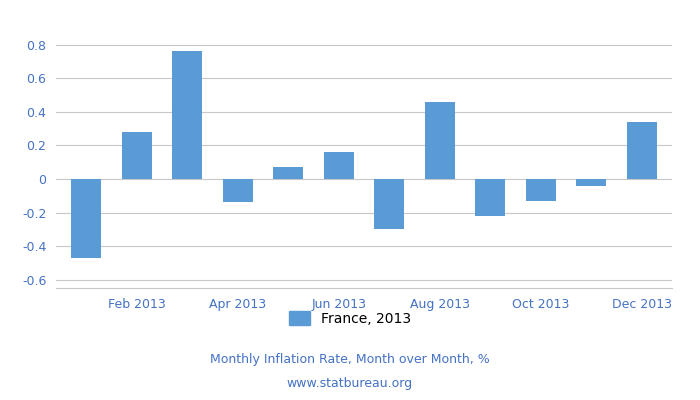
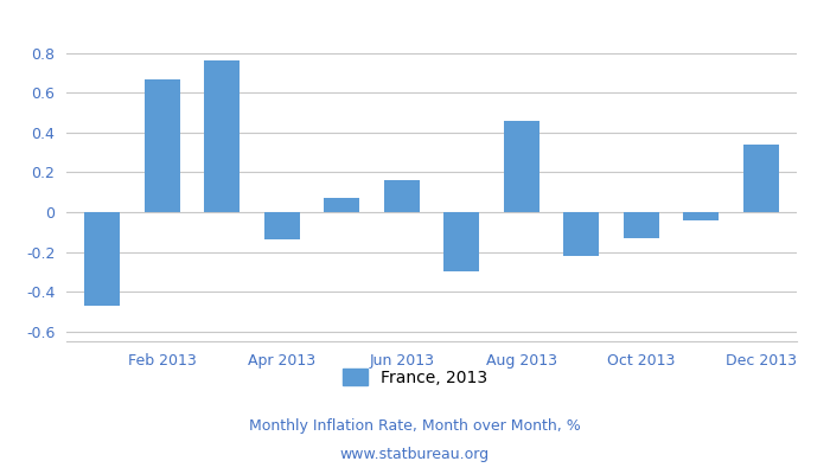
Feb 2013: 0.28 -> 0.67
